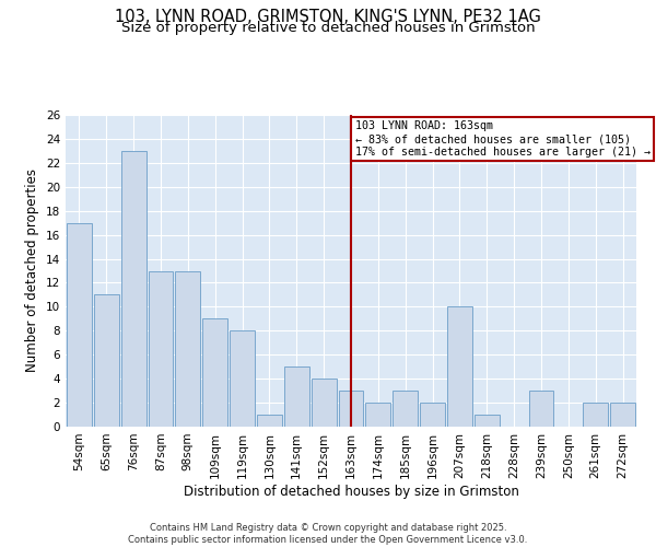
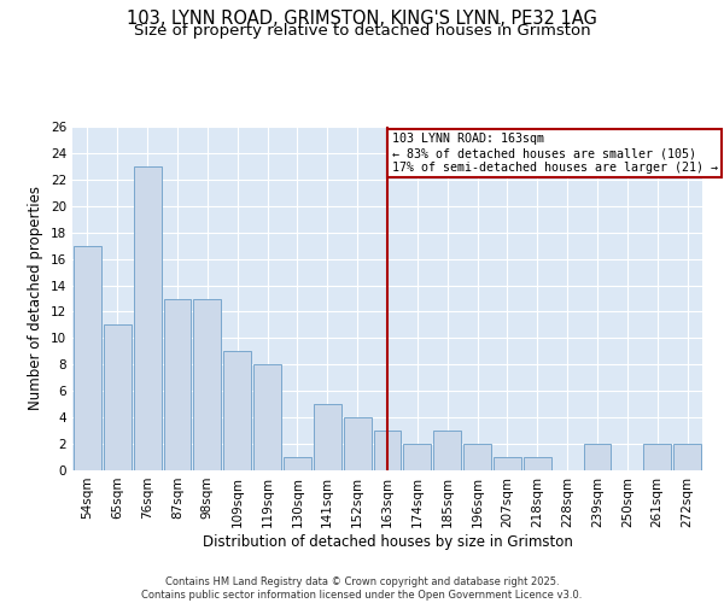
207sqm: 10 -> 1
239sqm: 3 -> 2
